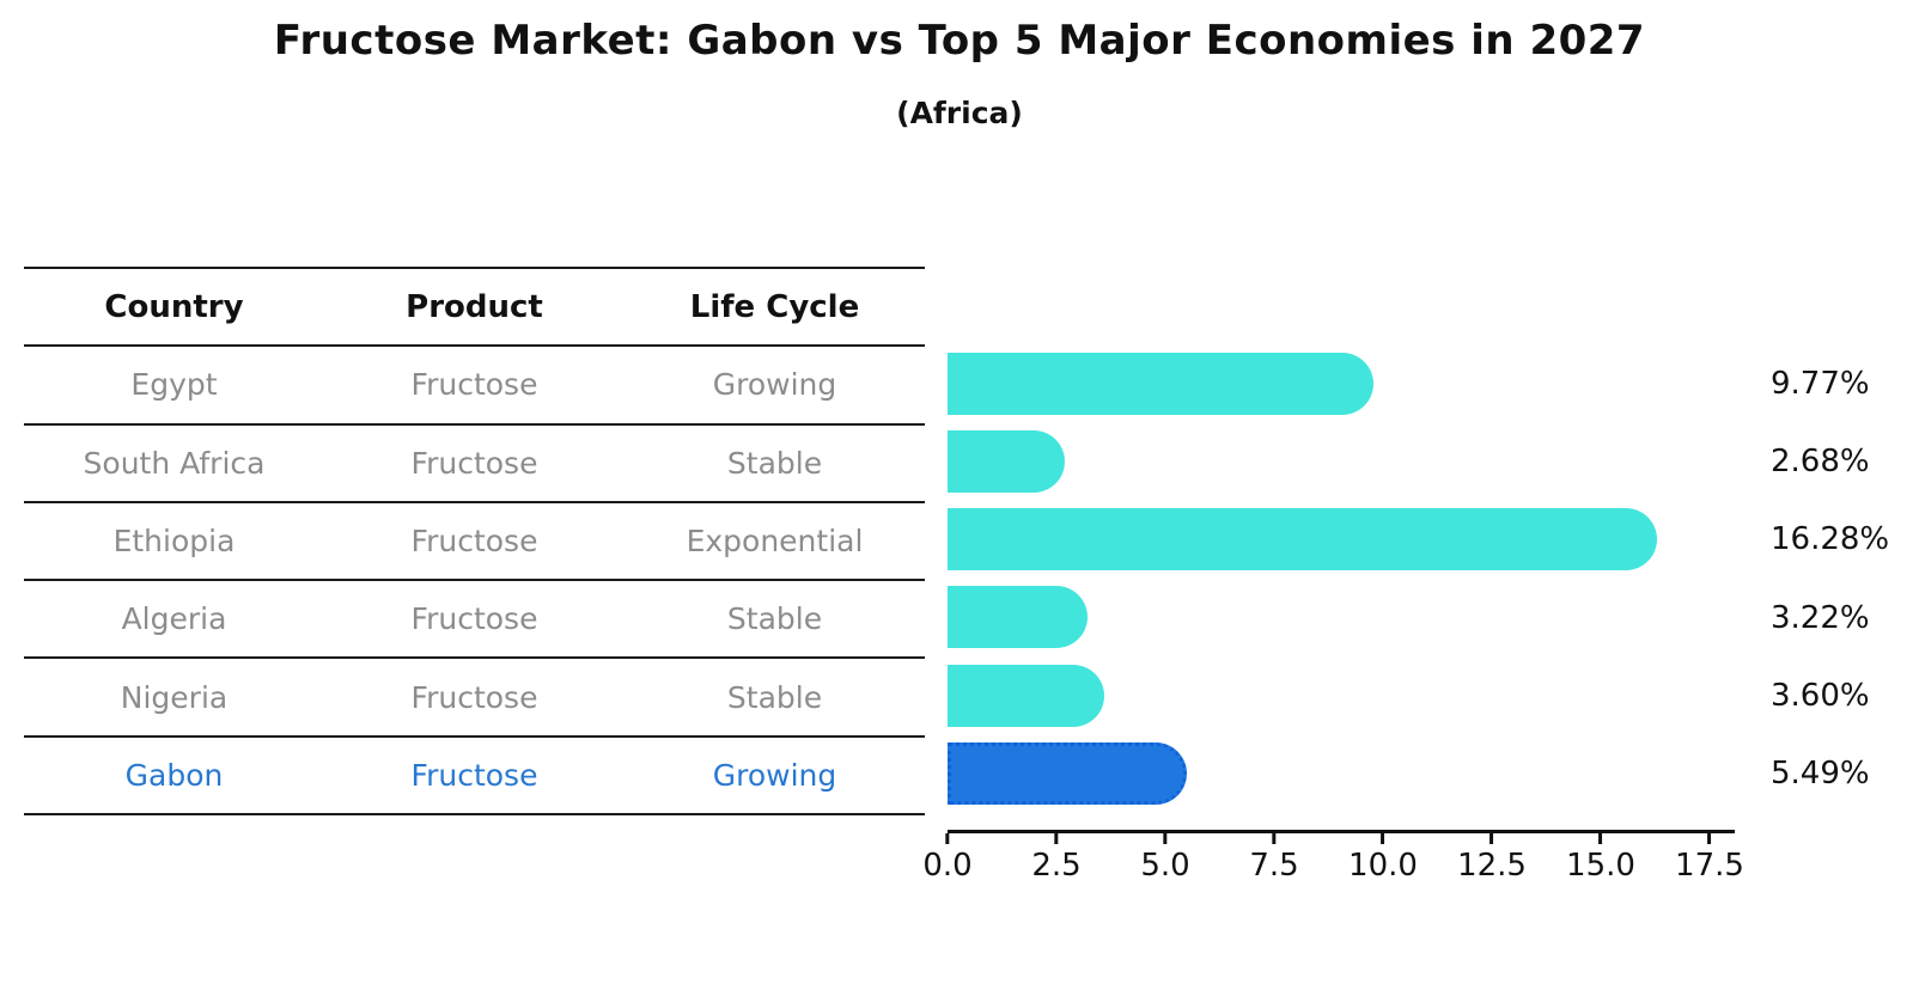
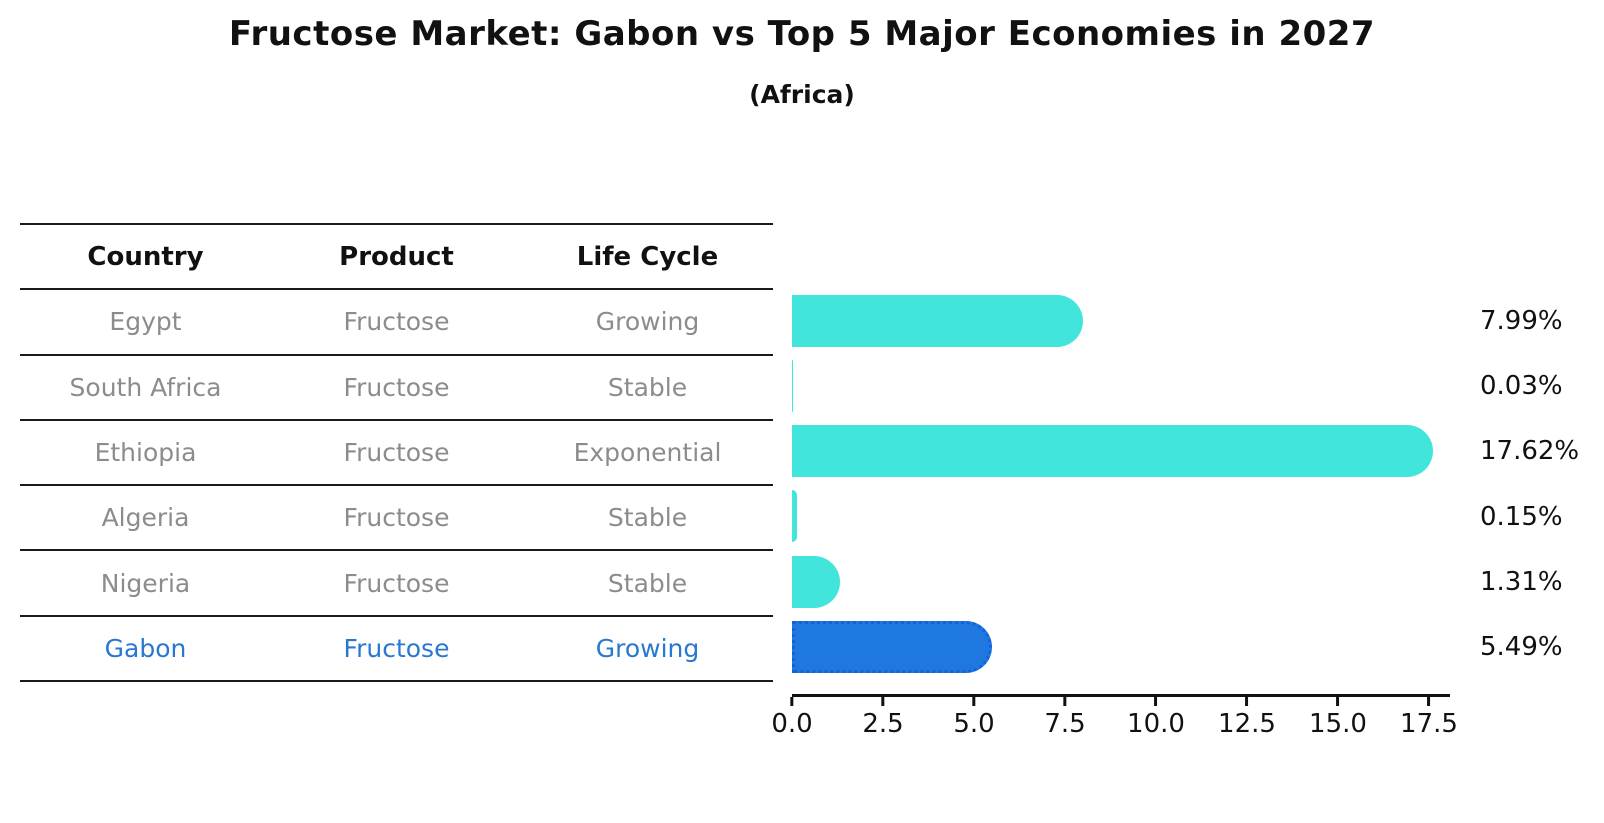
Egypt: 9.77% -> 7.99%
South Africa: 2.68% -> 0.03%
Ethiopia: 16.28% -> 17.62%
Algeria: 3.22% -> 0.15%
Nigeria: 3.60% -> 1.31%
